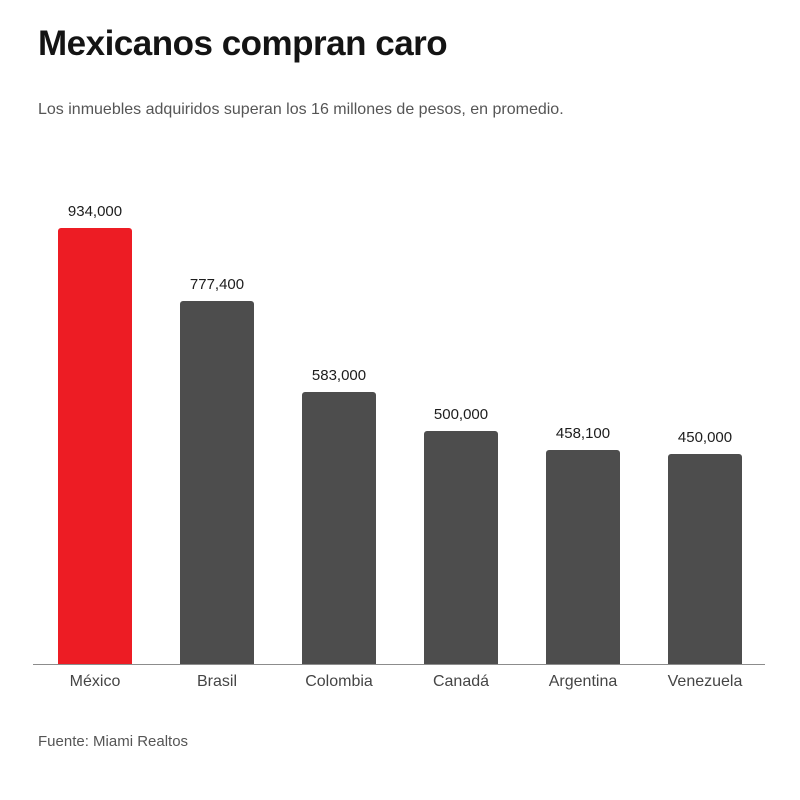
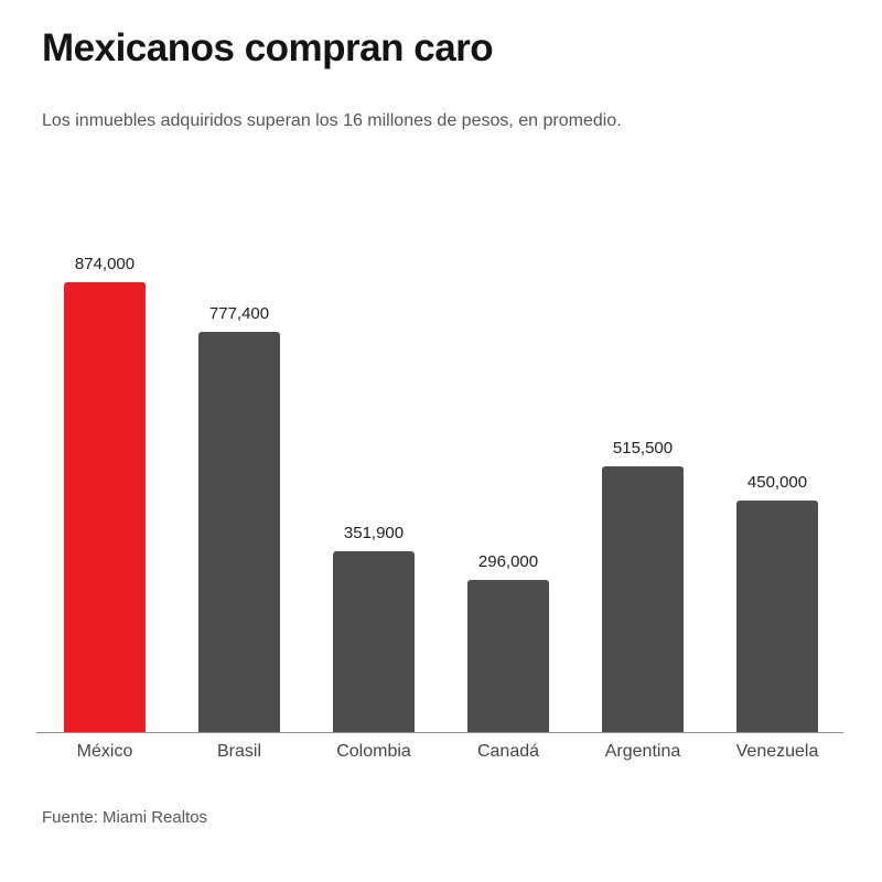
México: 934,000 -> 874,000
Colombia: 583,000 -> 351,900
Canadá: 500,000 -> 296,000
Argentina: 458,100 -> 515,500
